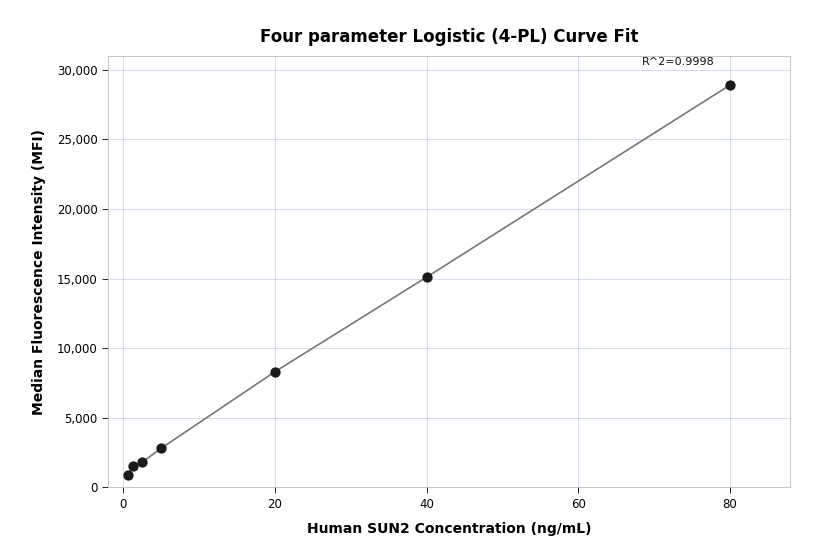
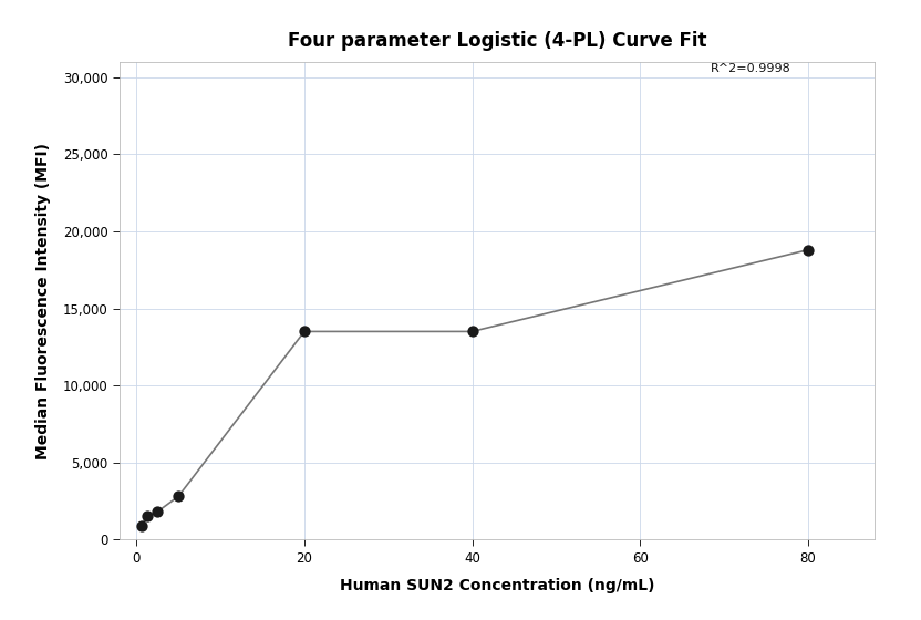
20: 8,300 -> 13,500
40: 15,100 -> 13,500
80: 28,900 -> 18,800
